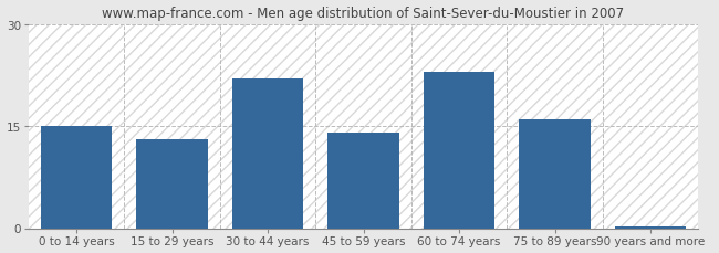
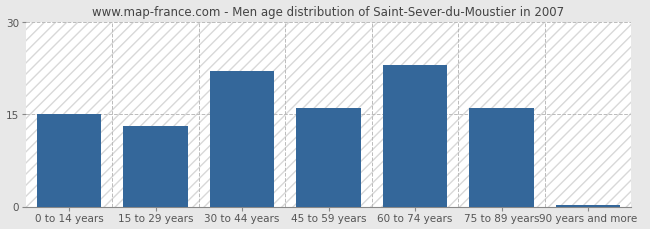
45 to 59 years: 14.0 -> 16.0
